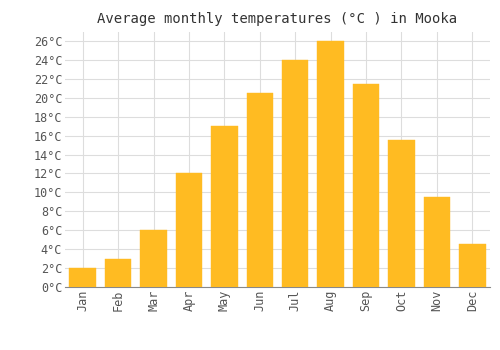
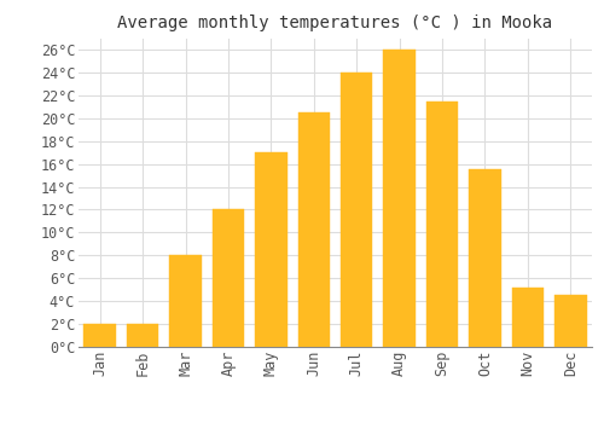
Feb: 3.0°C -> 2.0°C
Mar: 6.0°C -> 8.0°C
Nov: 9.5°C -> 5.2°C
